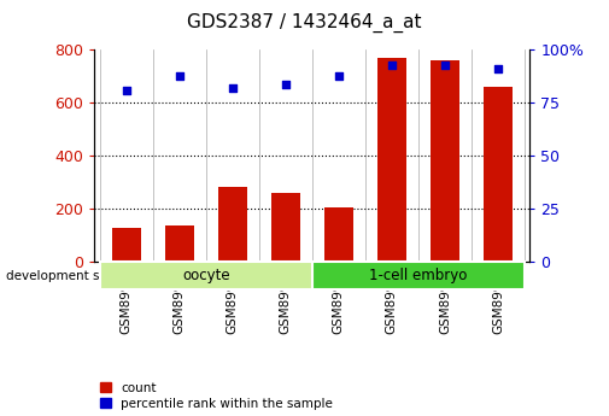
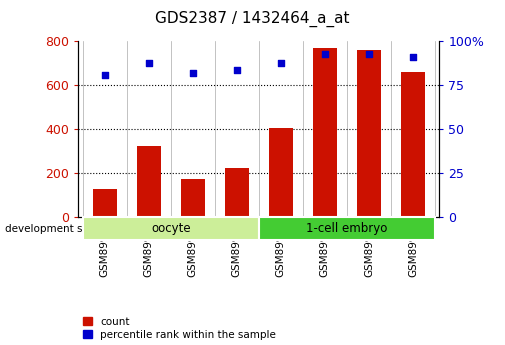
count/GSM89970: 140 -> 325
count/GSM89971: 285 -> 175
count/GSM89972: 260 -> 225
count/GSM89973: 205 -> 405
